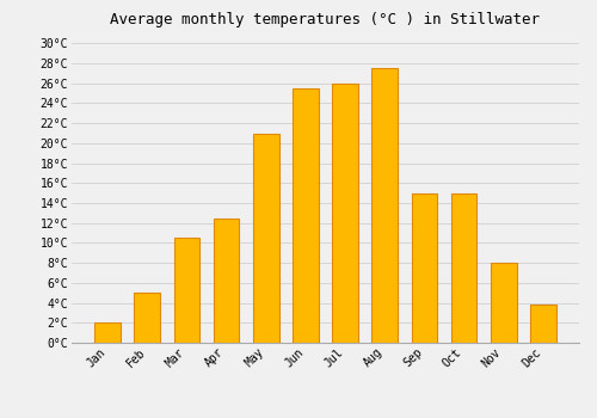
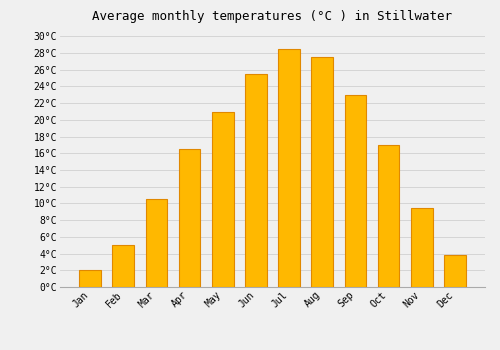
Apr: 12.4°C -> 16.5°C
Jul: 26.0°C -> 28.5°C
Sep: 15.0°C -> 23.0°C
Oct: 15.0°C -> 17.0°C
Nov: 8.0°C -> 9.5°C
